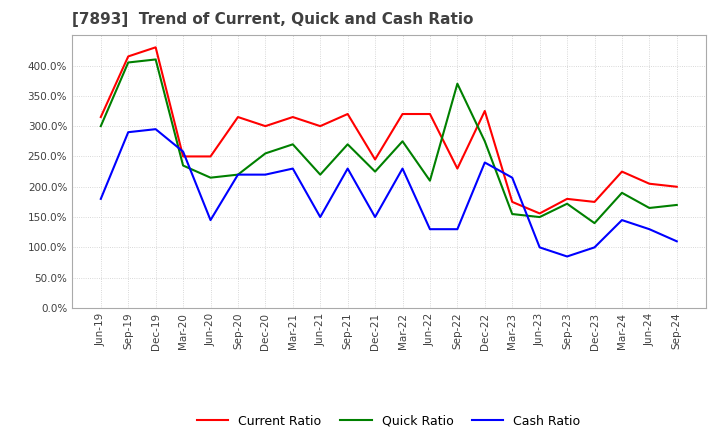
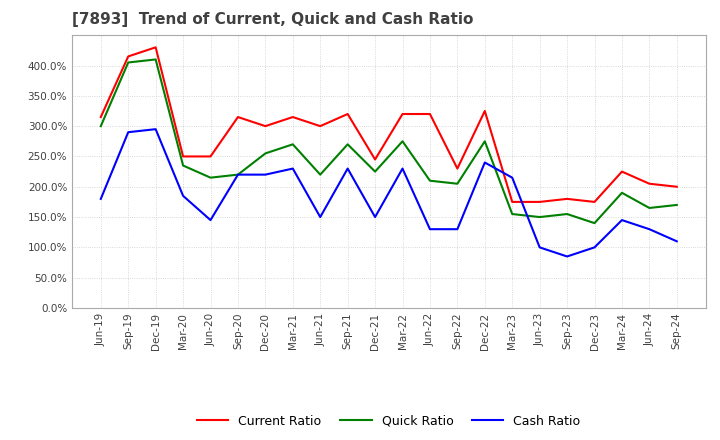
Cash Ratio/Mar-20: 258% -> 185%
Quick Ratio/Sep-22: 370% -> 205%
Current Ratio/Jun-23: 156% -> 175%
Quick Ratio/Sep-23: 172% -> 155%
